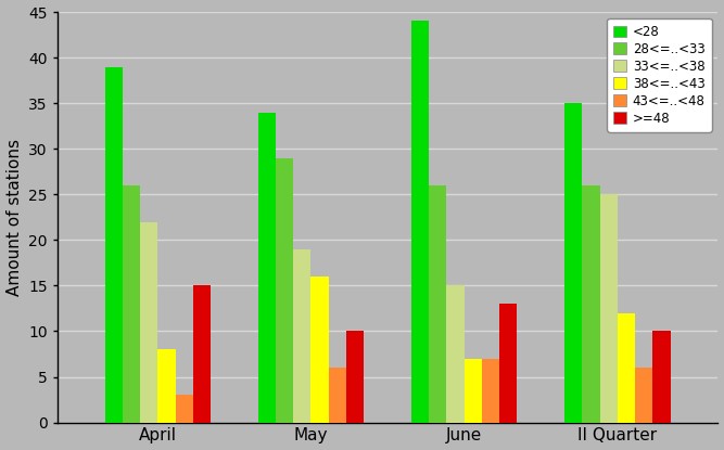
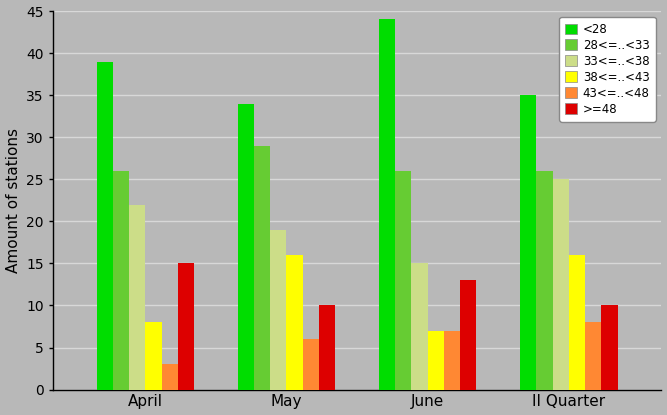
38<=..<43/II Quarter: 12 -> 16
43<=..<48/II Quarter: 6 -> 8
